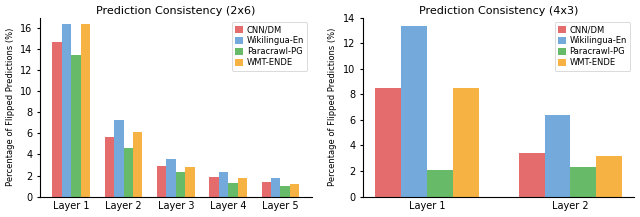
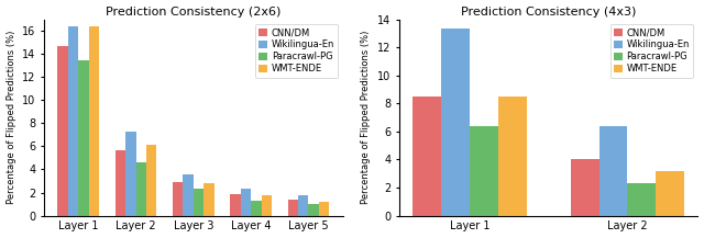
Prediction Consistency (4x3)/Paracrawl-PG/Layer 1: 2.1 -> 6.3
Prediction Consistency (4x3)/CNN/DM/Layer 2: 3.4 -> 4.0
